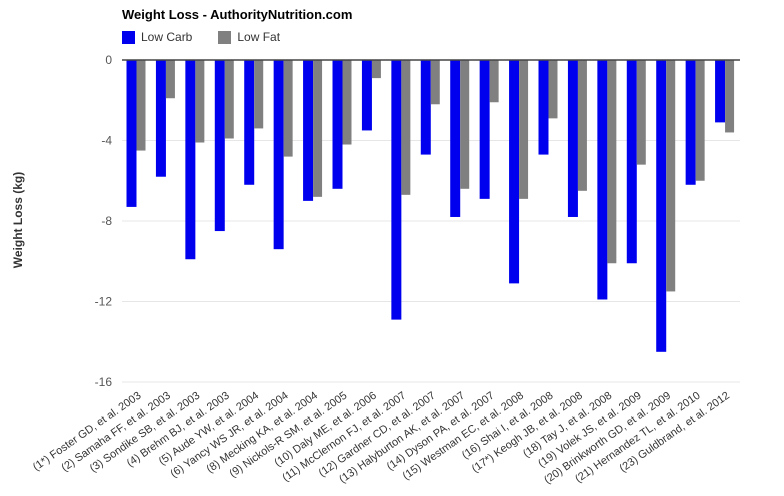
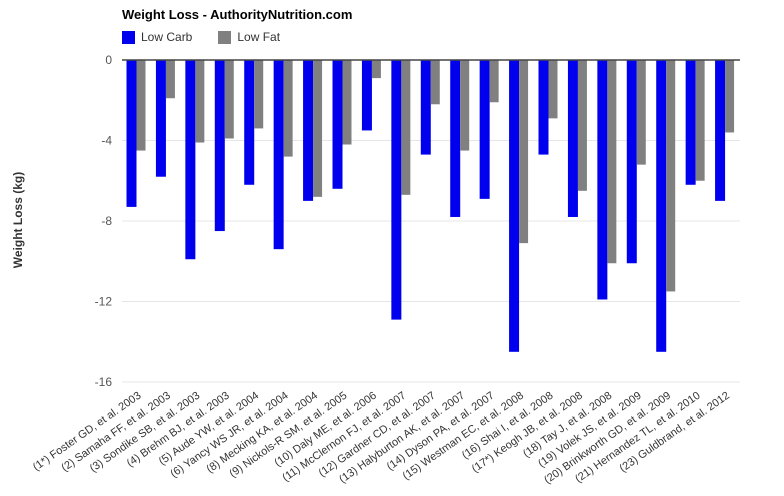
Low Fat/(13) Halyburton AK, et al. 2007: -6.4 -> -4.5
Low Carb/(15) Westman EC, et al. 2008: -11.1 -> -14.5
Low Fat/(15) Westman EC, et al. 2008: -6.9 -> -9.1
Low Carb/(23) Guldbrand, et al. 2012: -3.1 -> -7.0
